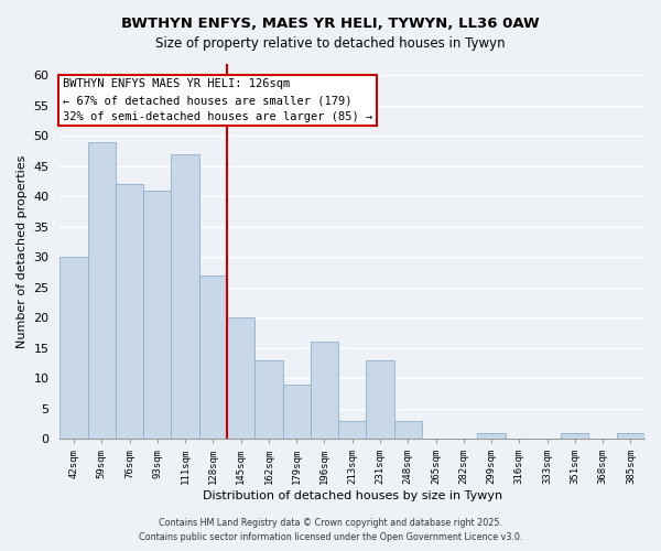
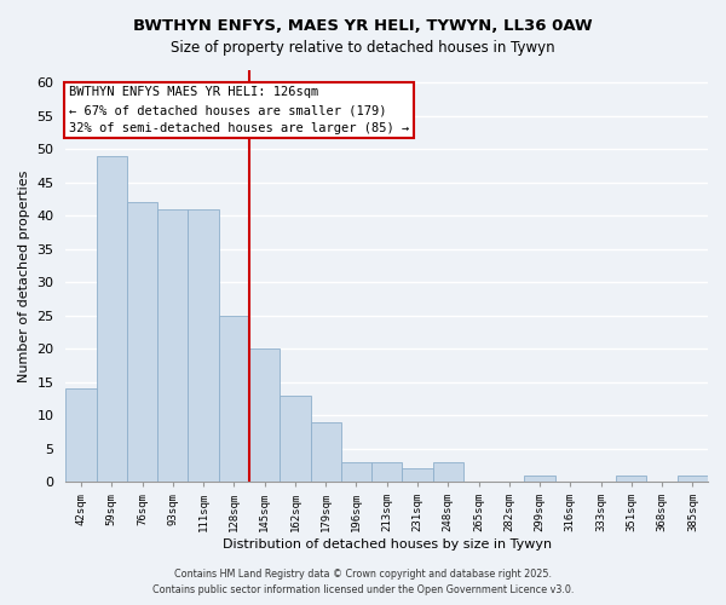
42sqm: 30 -> 14
111sqm: 47 -> 41
128sqm: 27 -> 25
196sqm: 16 -> 3
231sqm: 13 -> 2
